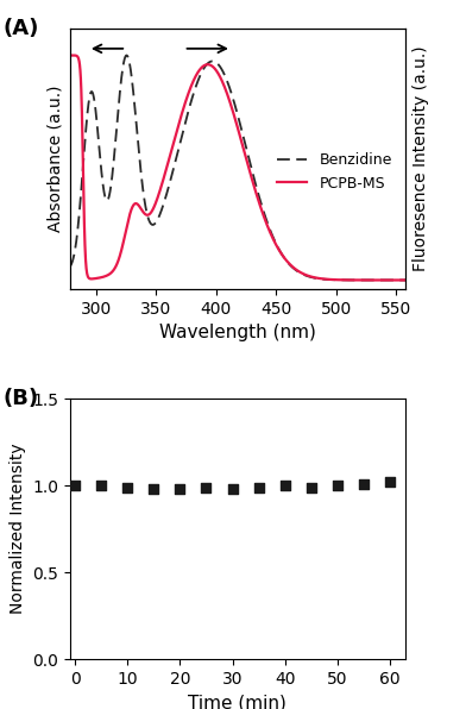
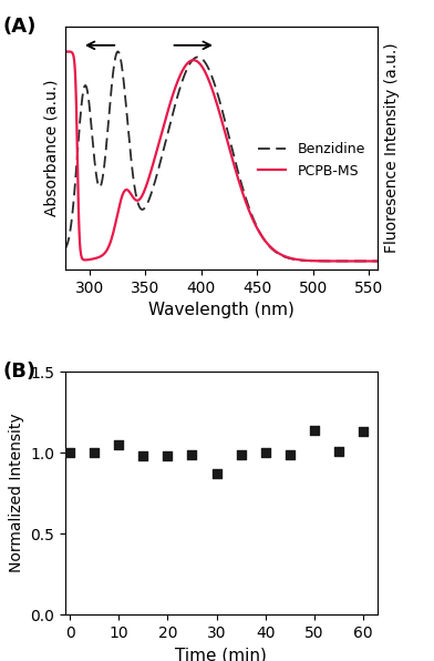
10: 0.99 -> 1.05
30: 0.98 -> 0.87
50: 1.00 -> 1.14
60: 1.02 -> 1.13
